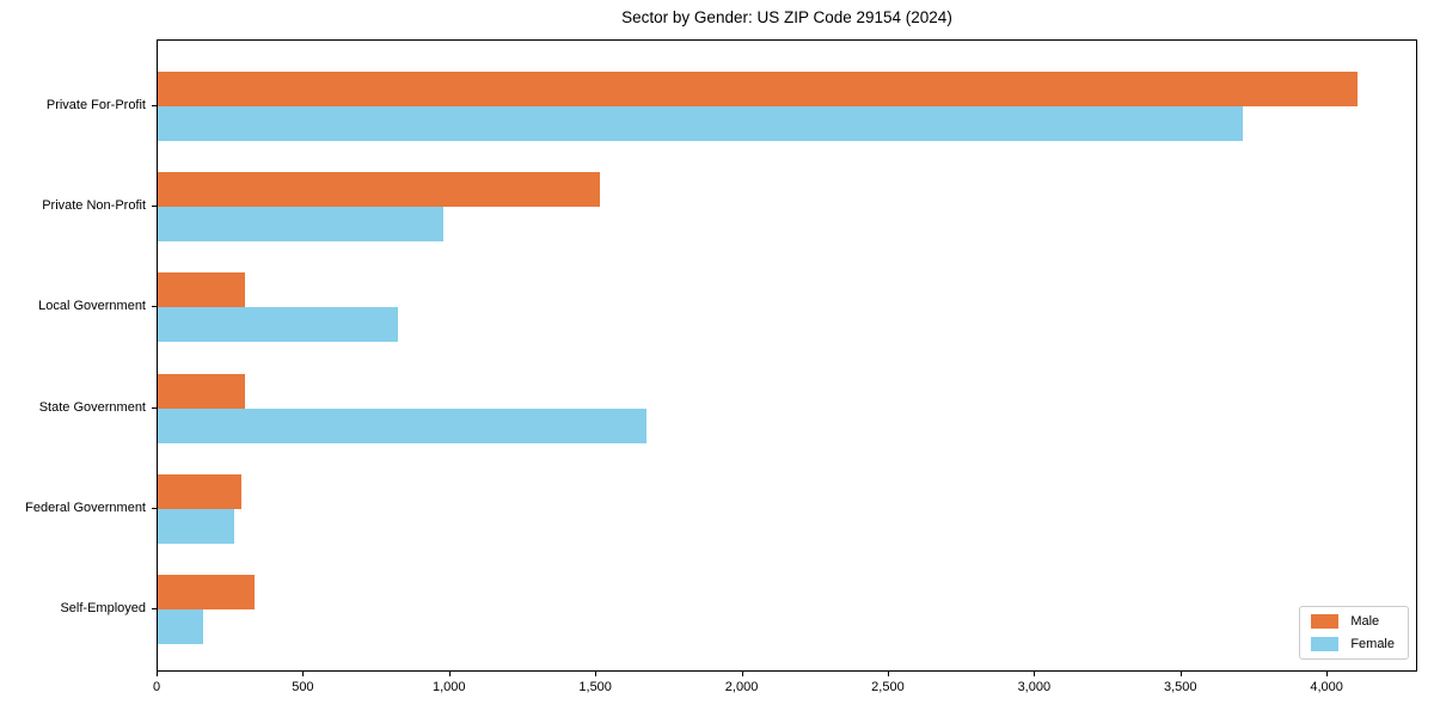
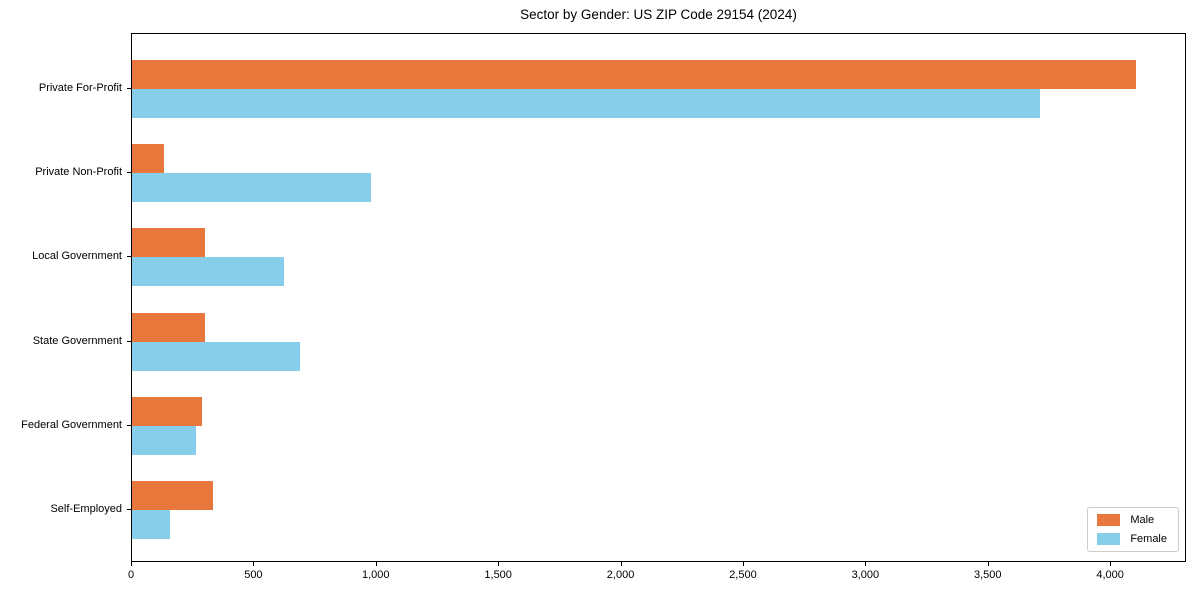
Male/Private Non-Profit: 1510 -> 130
Female/Local Government: 820 -> 620
Female/State Government: 1670 -> 680
